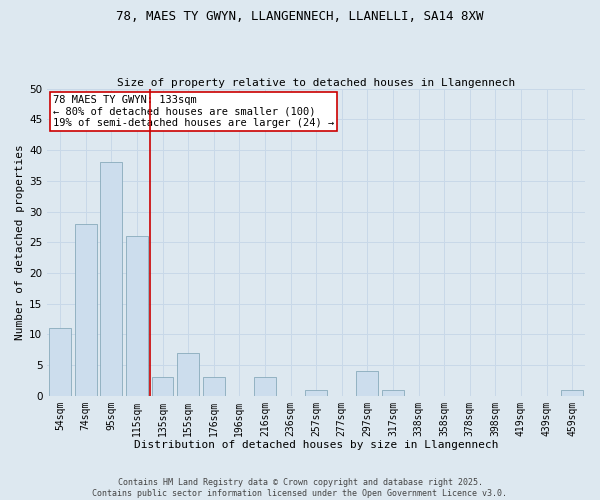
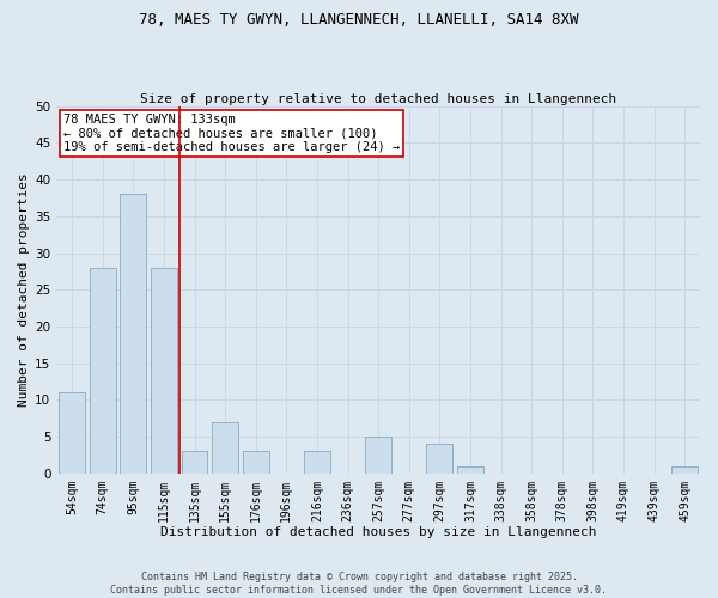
115sqm: 26 -> 28
257sqm: 1 -> 5
